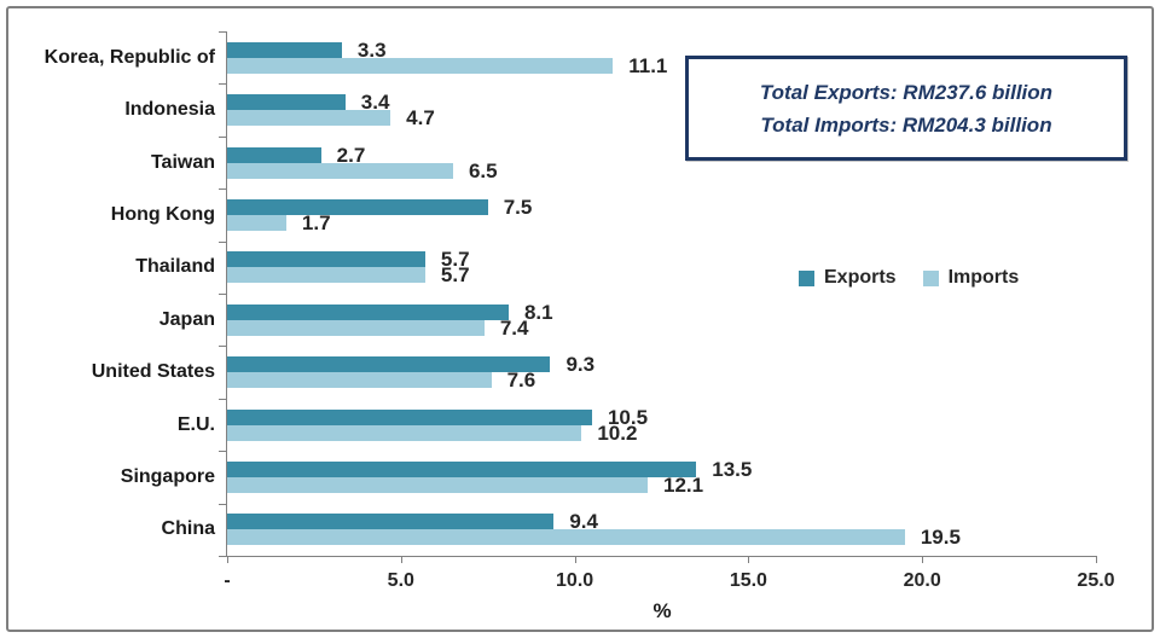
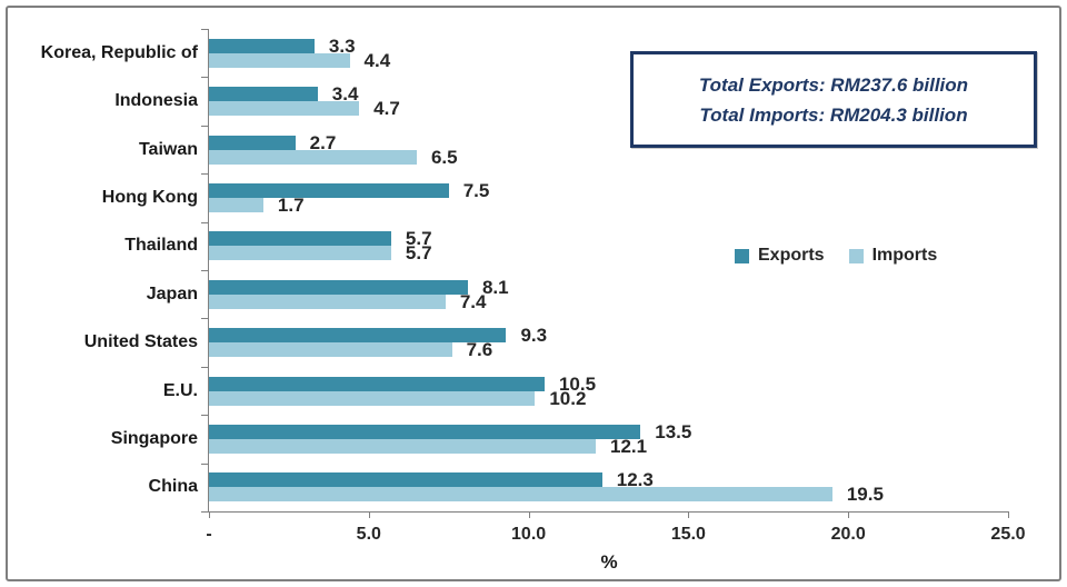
Imports/Korea, Republic of: 11.1 -> 4.4
Exports/China: 9.4 -> 12.3
